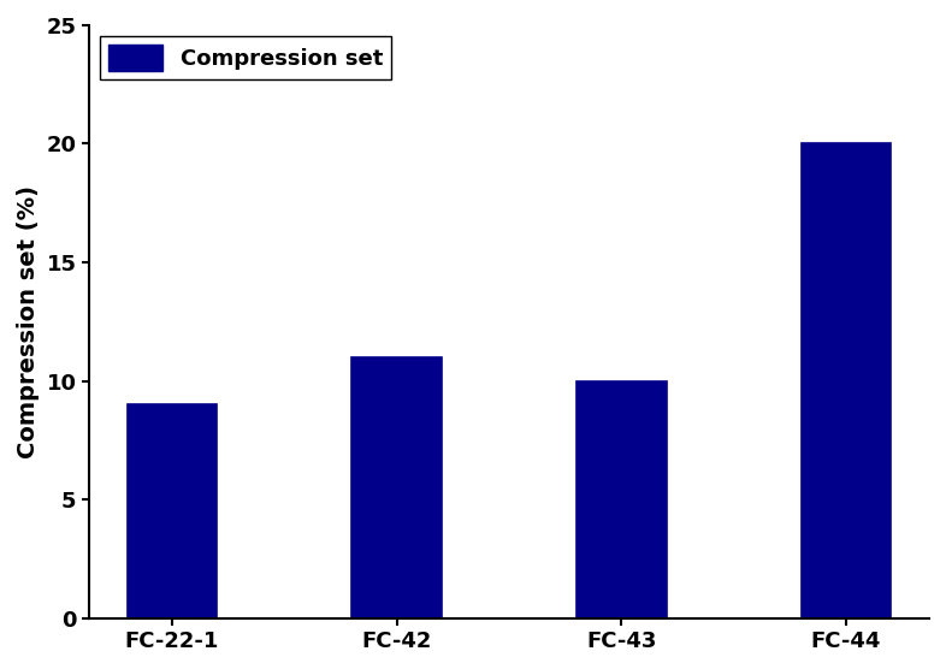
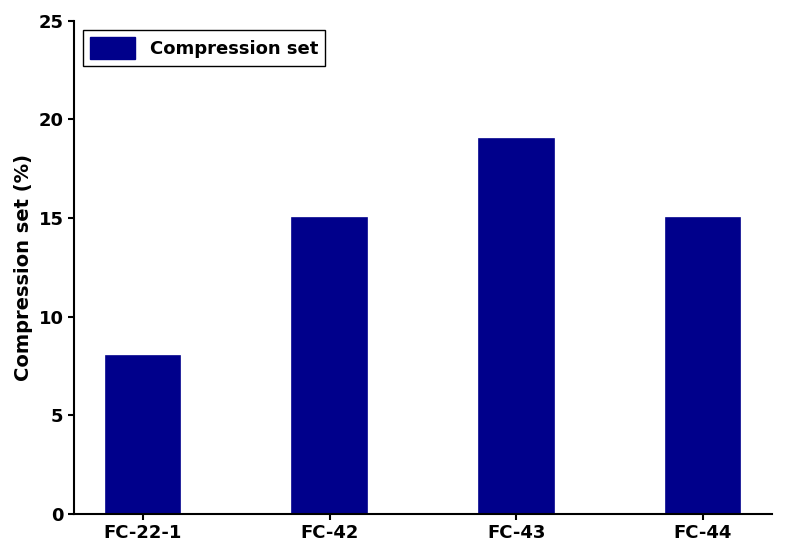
FC-22-1: 9 -> 8
FC-42: 11 -> 15
FC-43: 10 -> 19
FC-44: 20 -> 15
